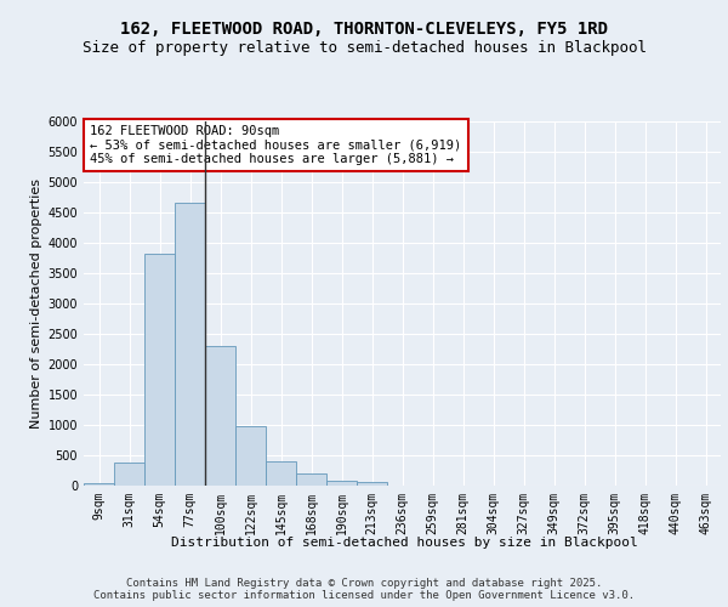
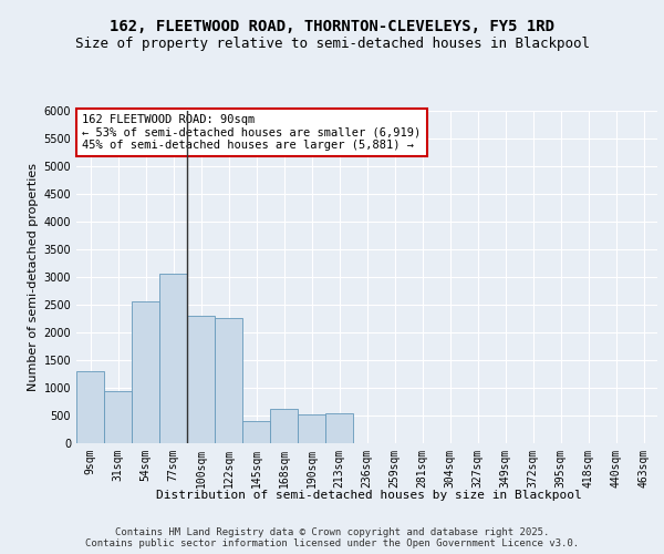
9sqm: 40 -> 1300
31sqm: 390 -> 940
54sqm: 3830 -> 2560
77sqm: 4670 -> 3060
122sqm: 980 -> 2260
168sqm: 200 -> 620
190sqm: 80 -> 520
213sqm: 70 -> 540
